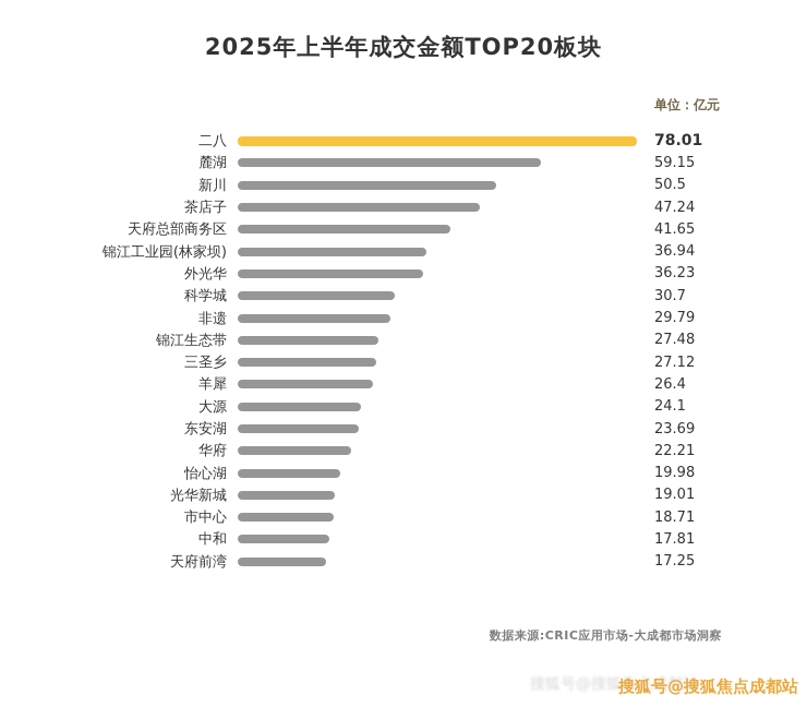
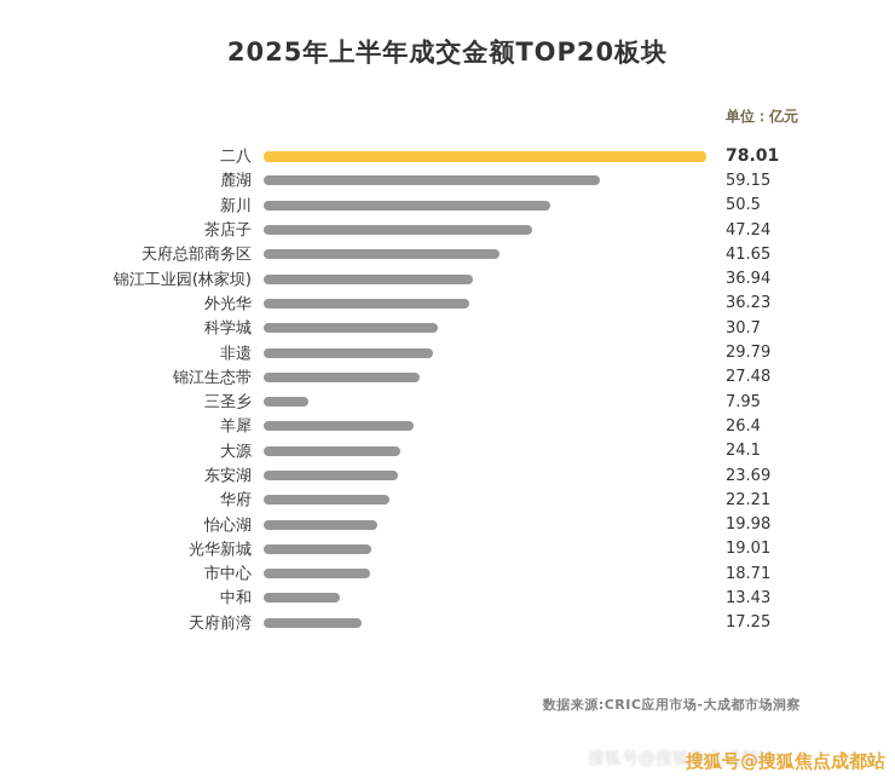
三圣乡: 27.12 -> 7.95
中和: 17.81 -> 13.43
